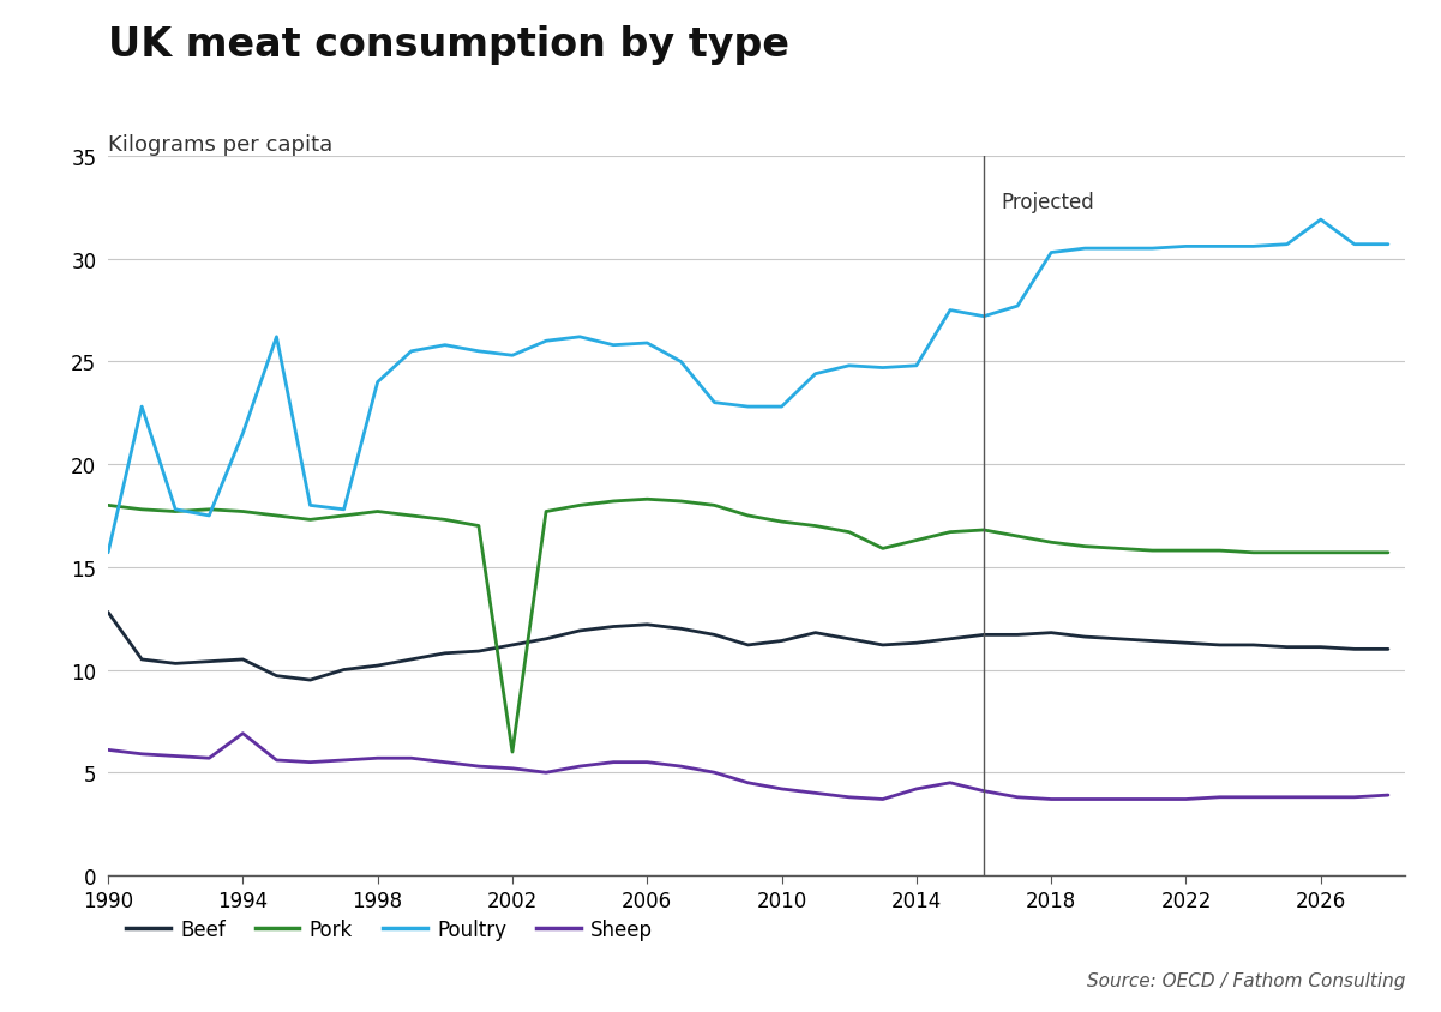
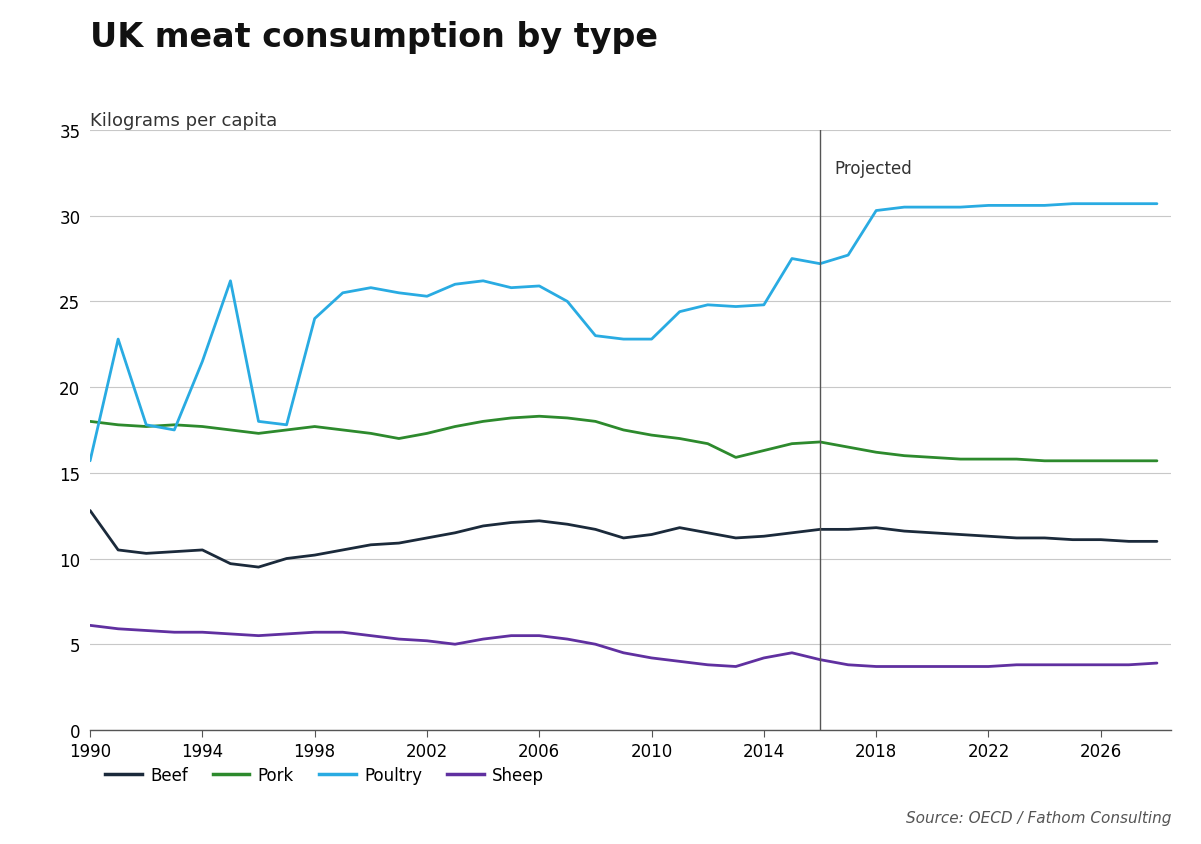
Sheep/1994: 6.9 -> 5.7
Pork/2002: 6.0 -> 17.3
Poultry/2026: 31.9 -> 30.7
